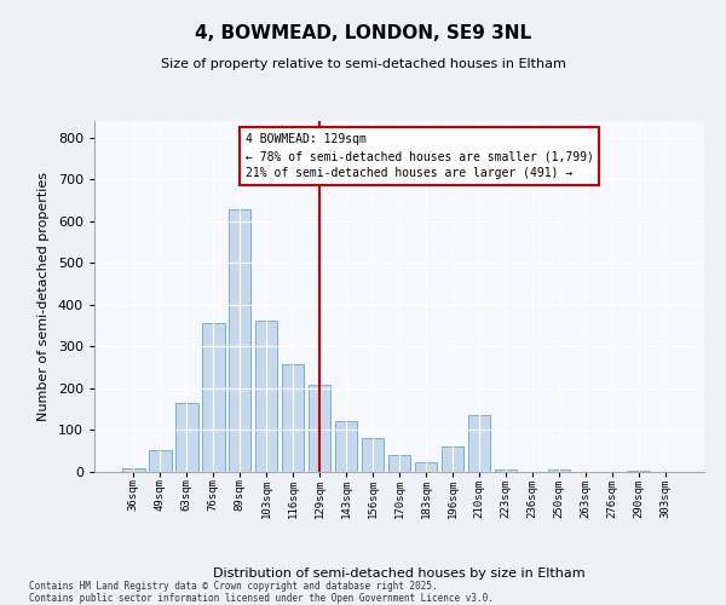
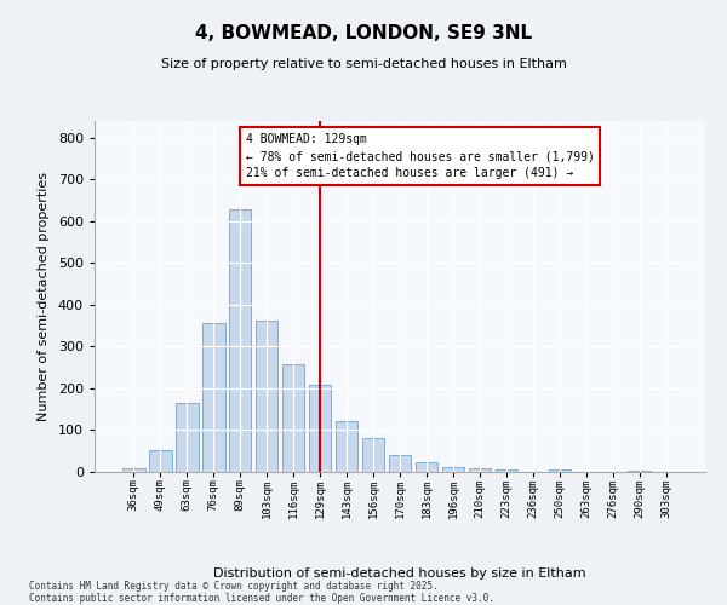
196sqm: 60 -> 13
210sqm: 135 -> 10
